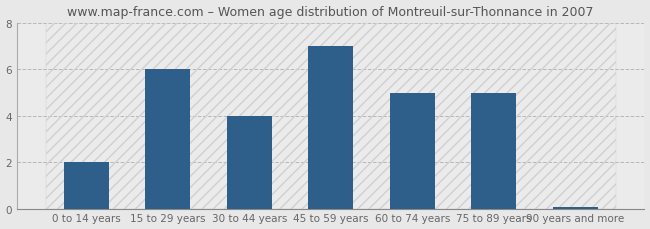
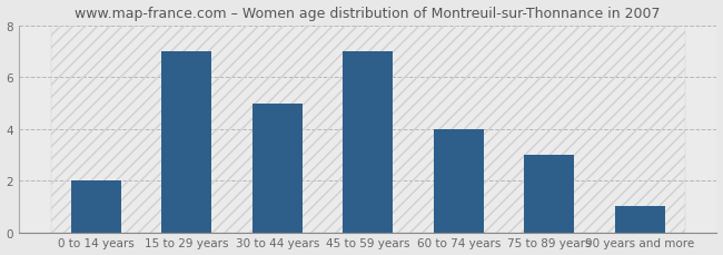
15 to 29 years: 6.00 -> 7.00
30 to 44 years: 4.00 -> 5.00
60 to 74 years: 5.00 -> 4.00
75 to 89 years: 5.00 -> 3.00
90 years and more: 0.08 -> 1.00
